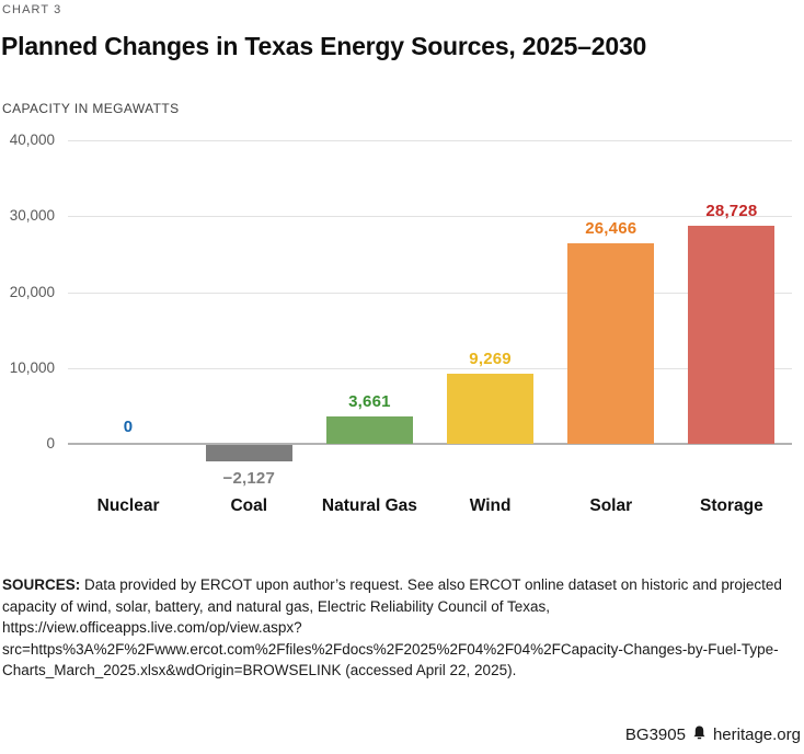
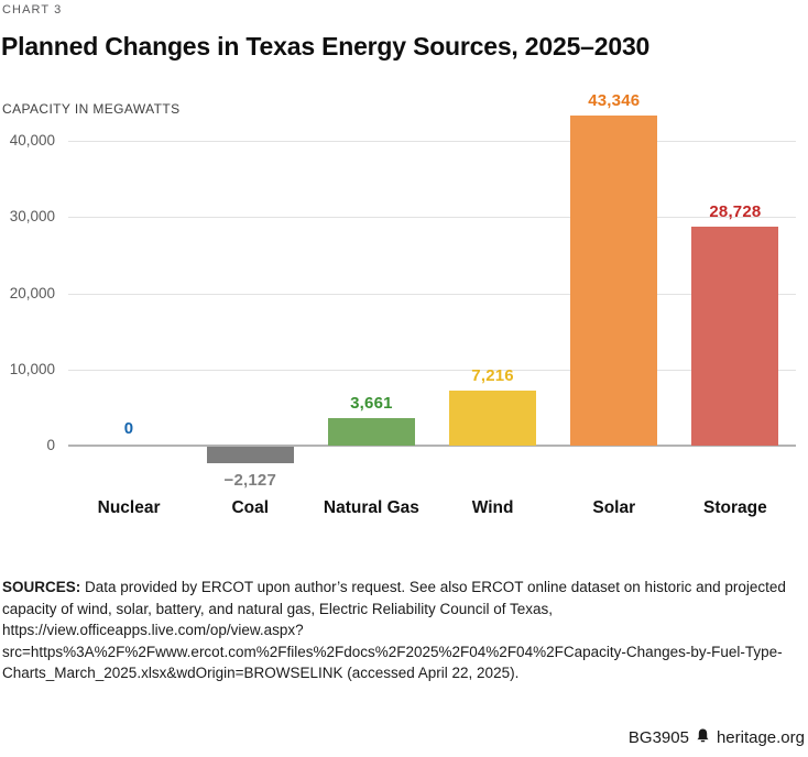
Wind: 9,269 -> 7,216
Solar: 26,466 -> 43,346
